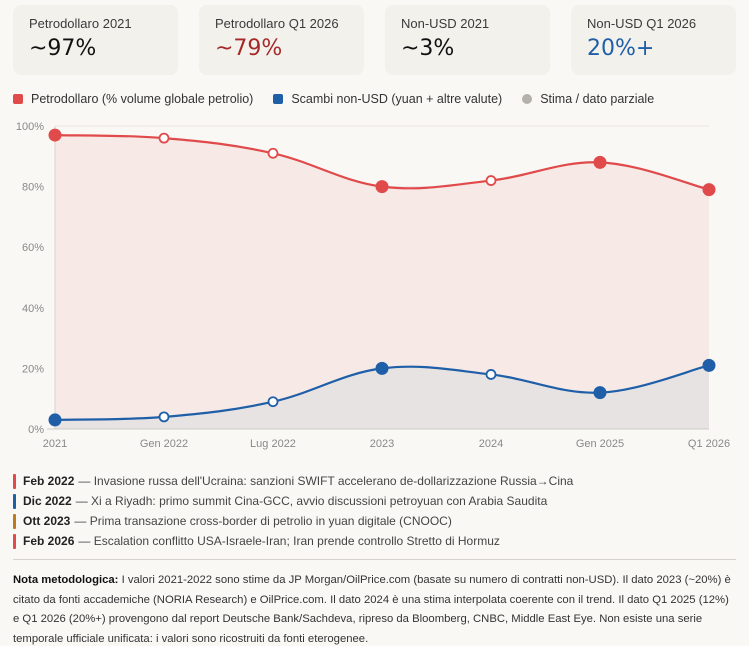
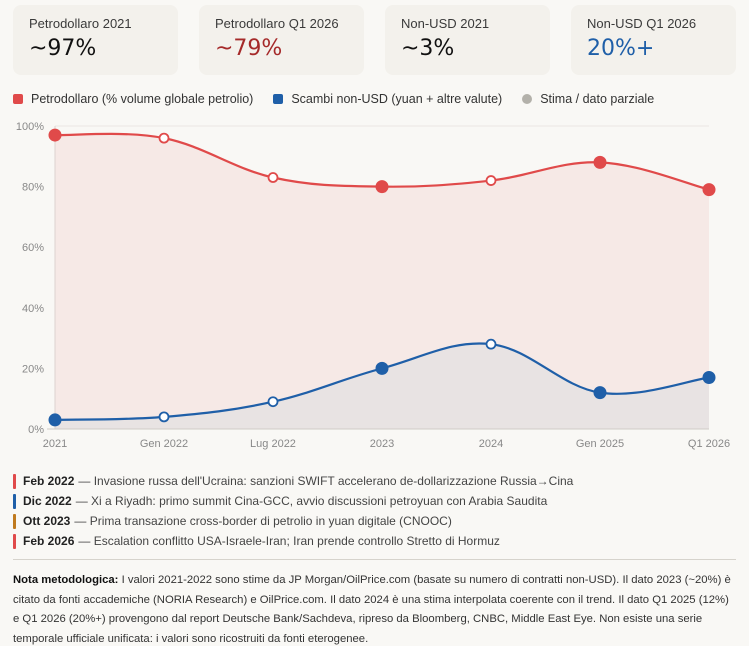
Petrodollaro (% volume globale petrolio)/Lug 2022: 91% -> 83%
Scambi non-USD (yuan + altre valute)/2024: 18% -> 28%
Scambi non-USD (yuan + altre valute)/Q1 2026: 21% -> 17%
